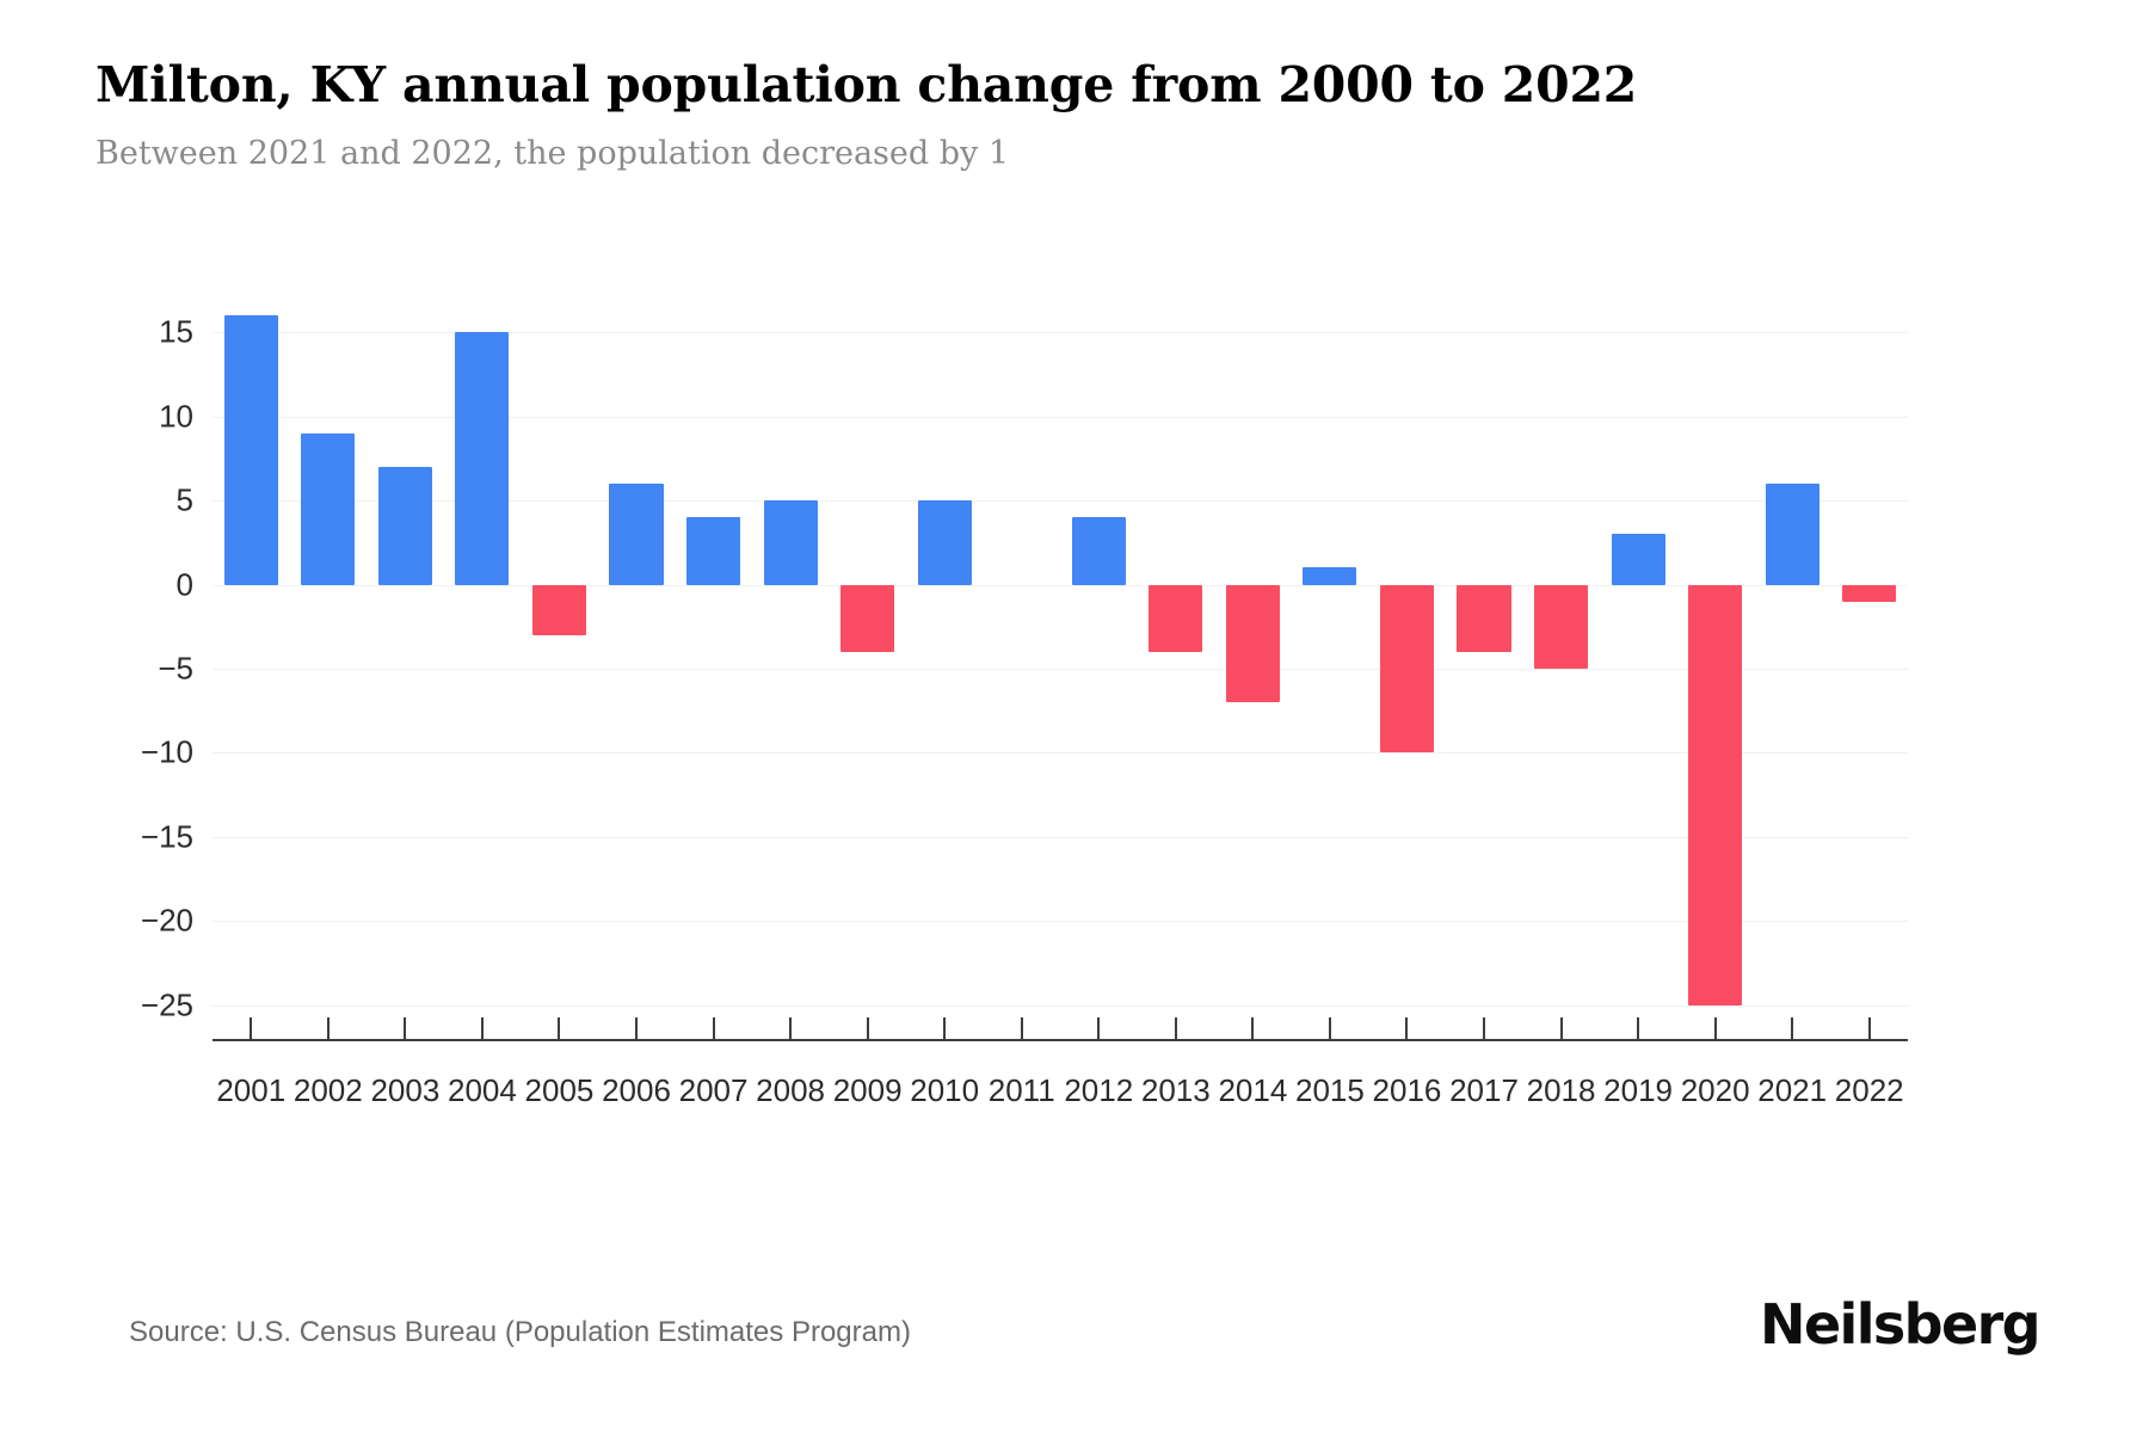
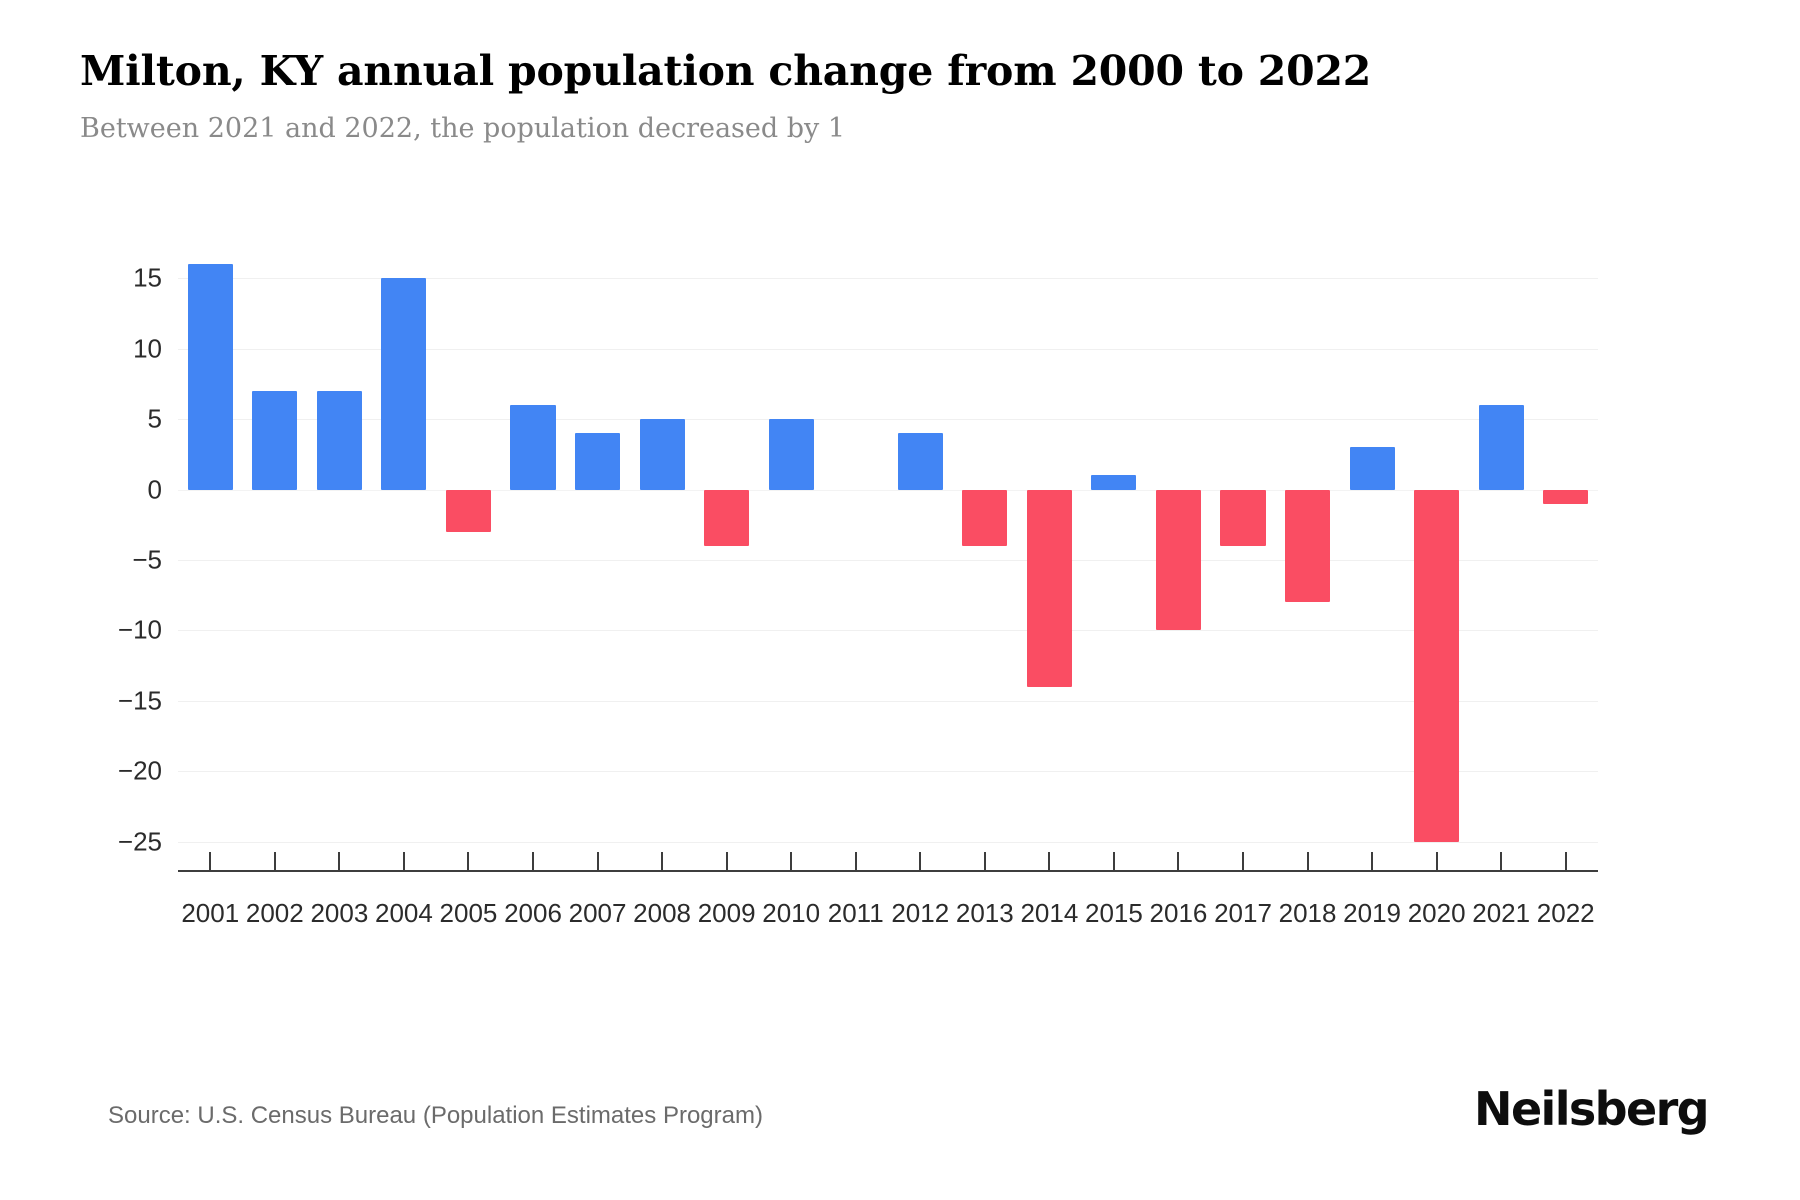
2002: 9 -> 7
2014: -7 -> -14
2018: -5 -> -8
